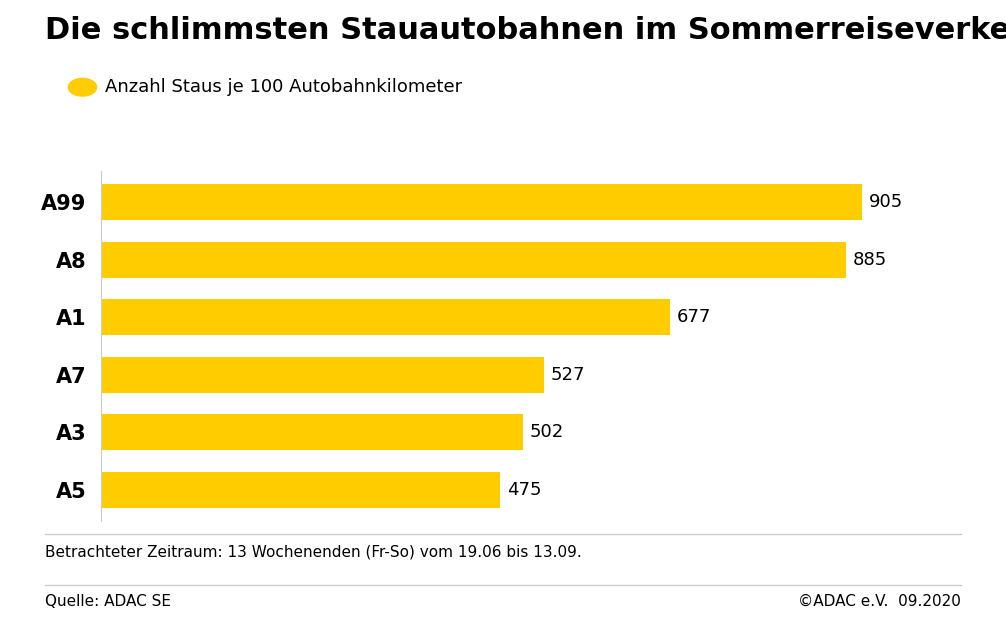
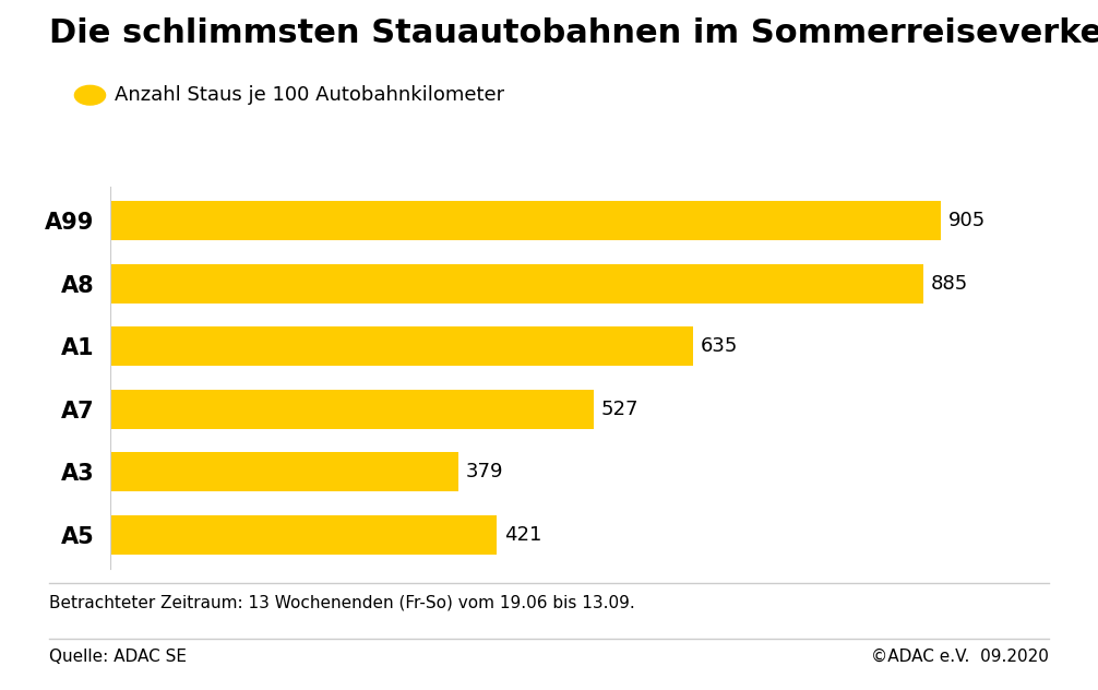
A1: 677 -> 635
A3: 502 -> 379
A5: 475 -> 421
